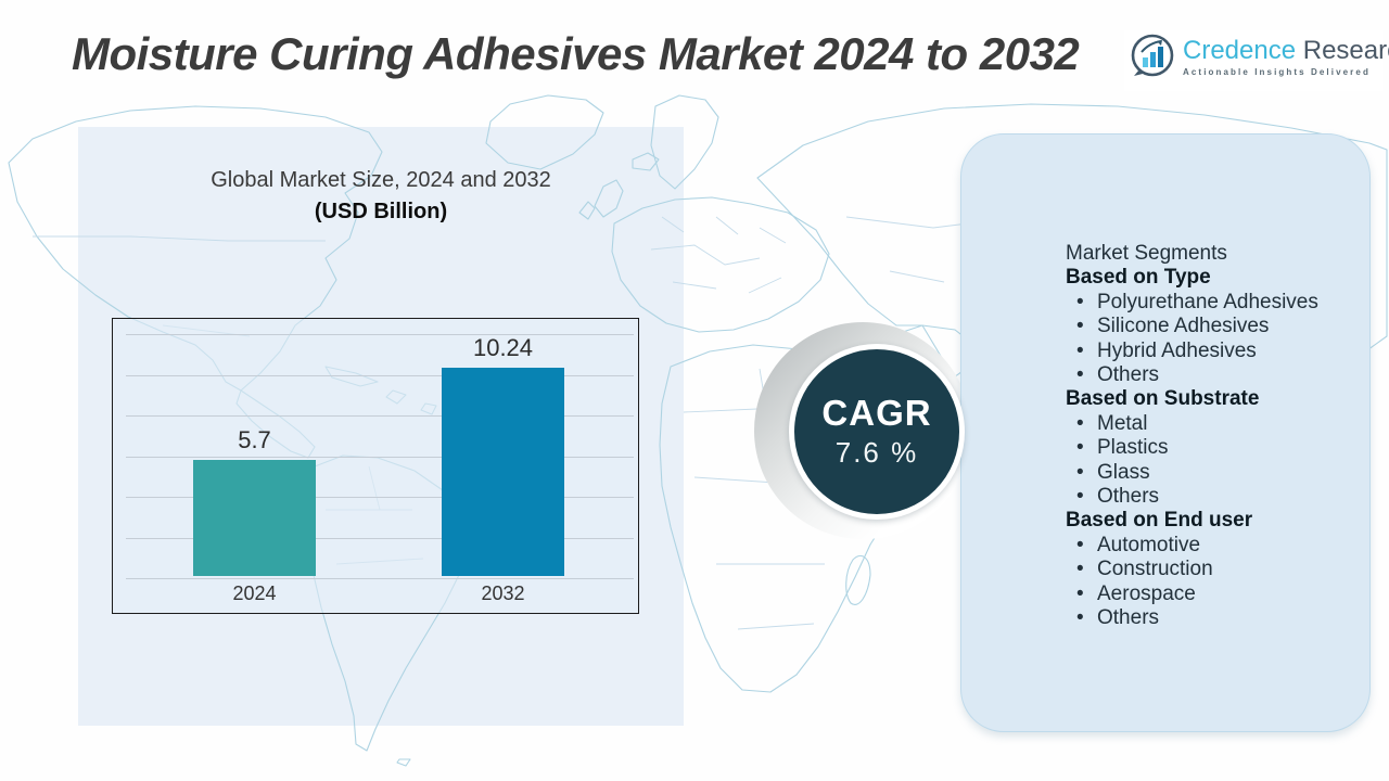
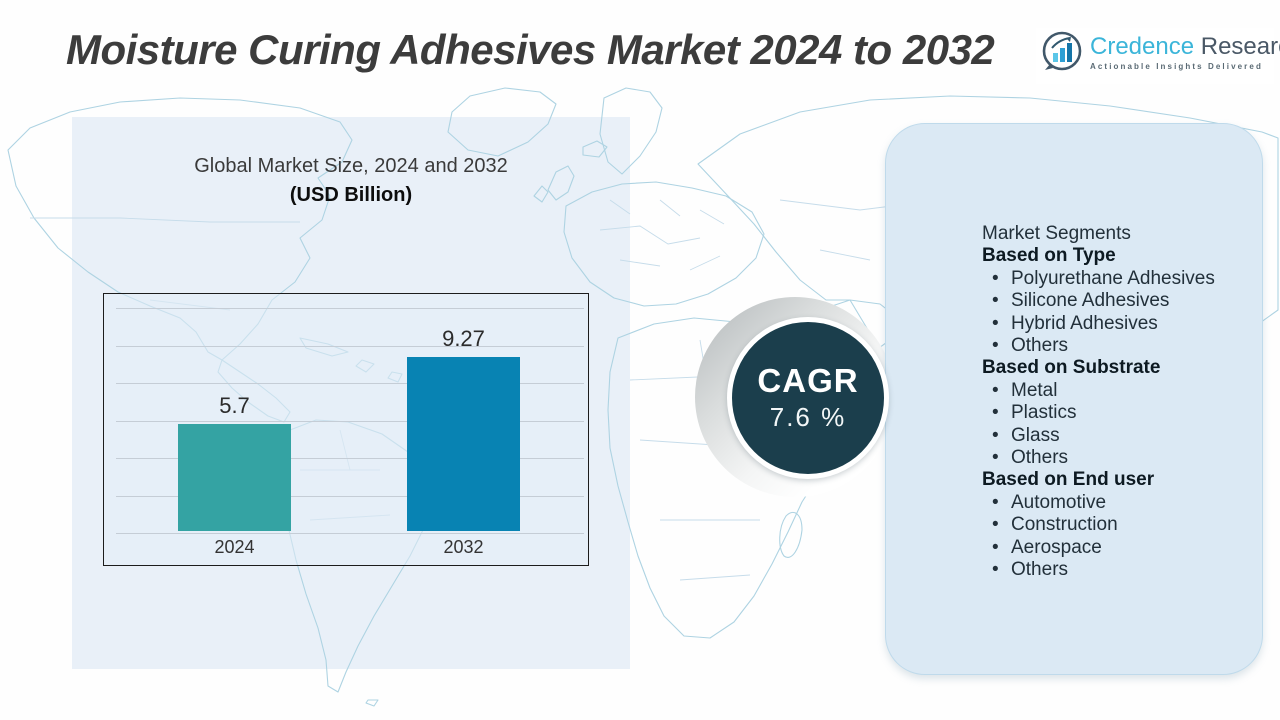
2032: 10.24 -> 9.27
